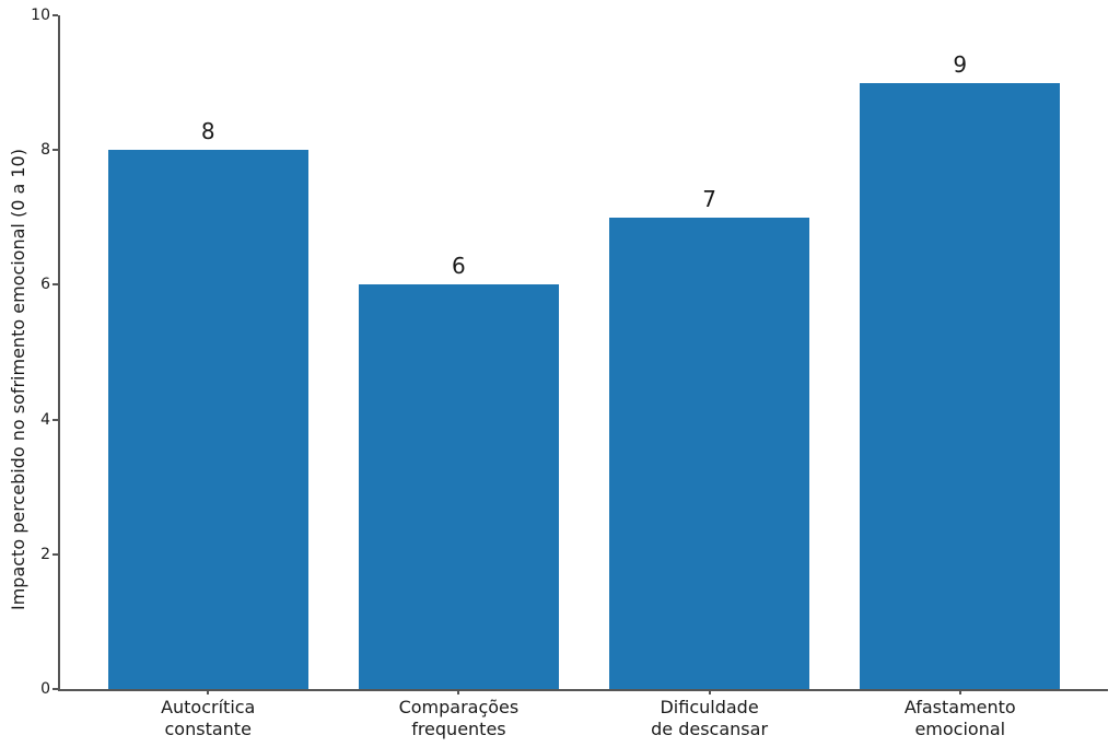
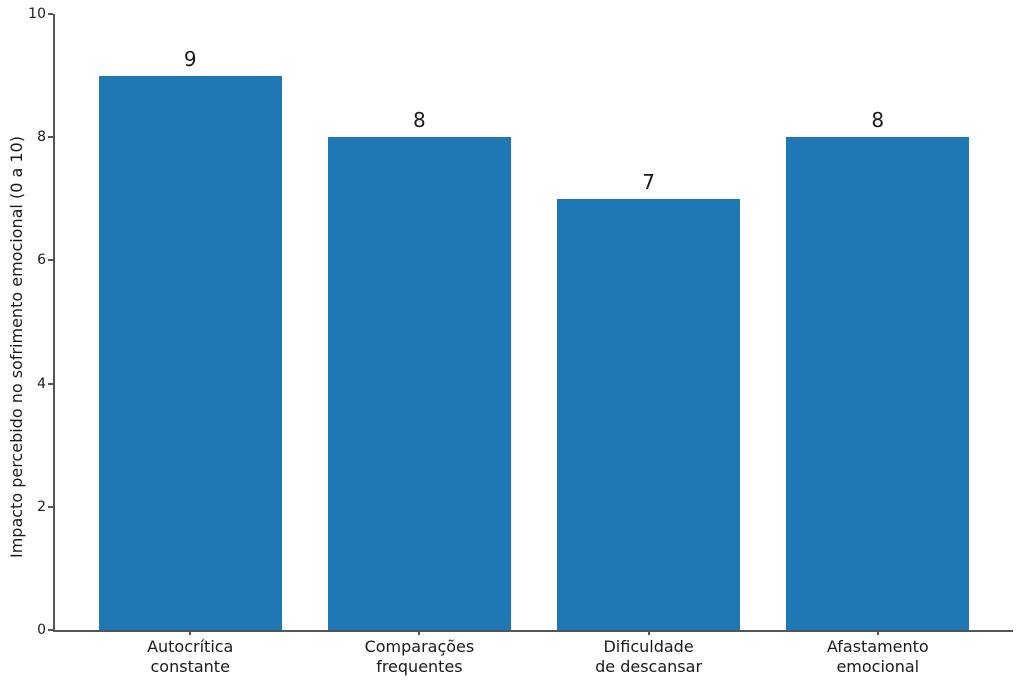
Autocrítica constante: 8 -> 9
Comparações frequentes: 6 -> 8
Afastamento emocional: 9 -> 8
